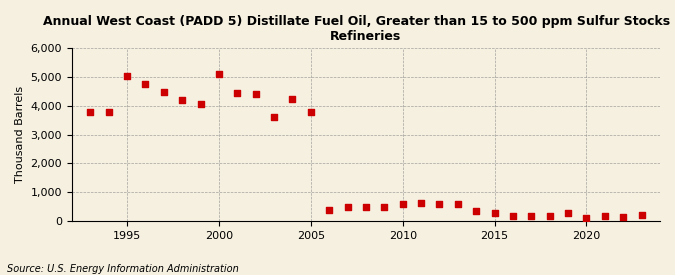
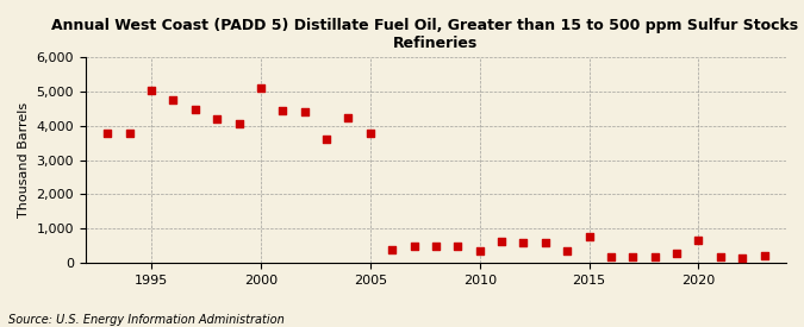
2010: 600 -> 350
2015: 280 -> 750
2020: 110 -> 650
